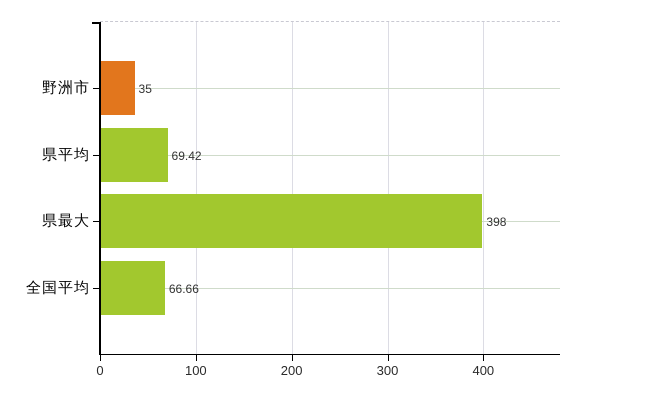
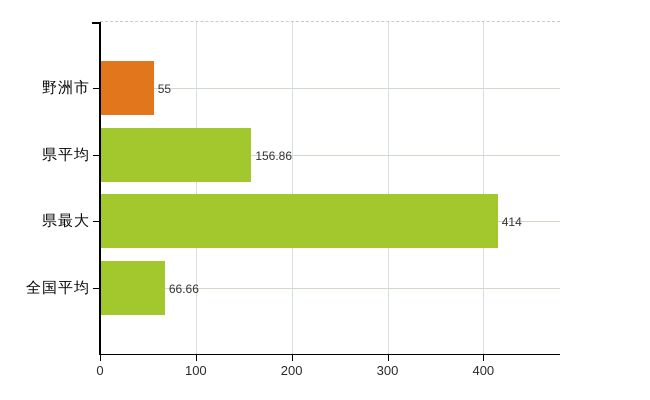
野洲市: 35 -> 55
県平均: 69.42 -> 156.86
県最大: 398 -> 414
